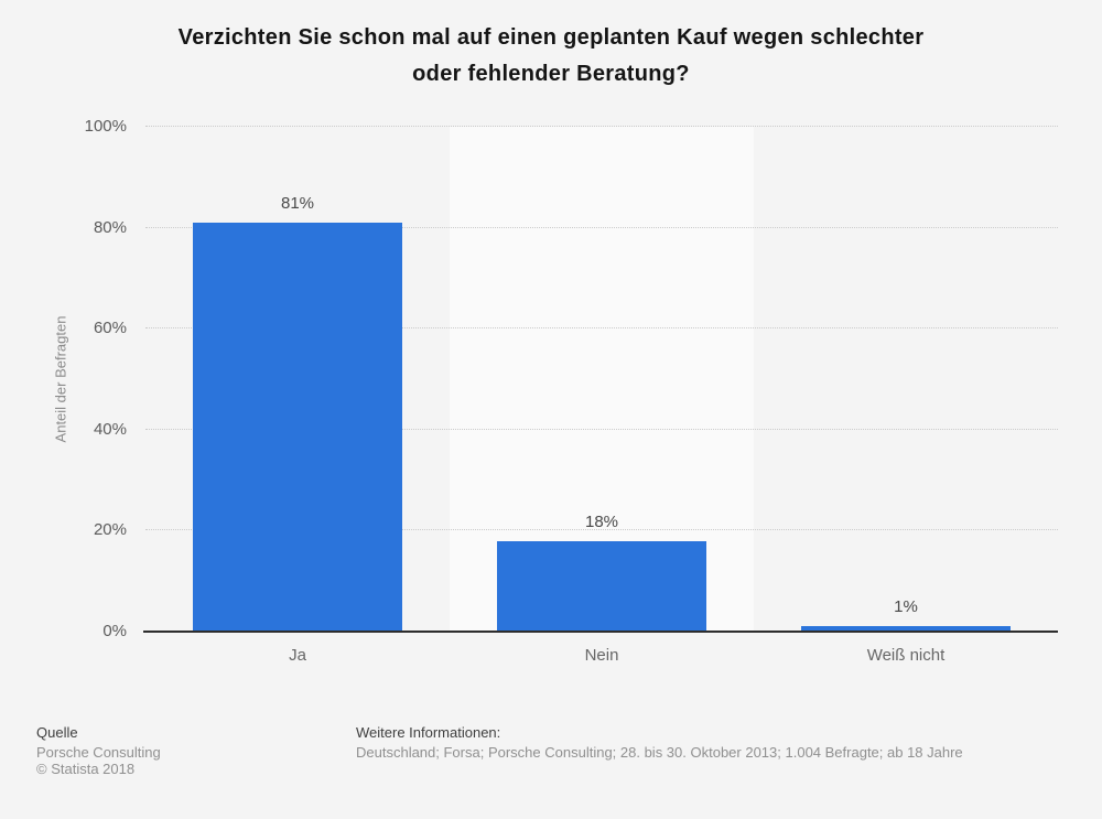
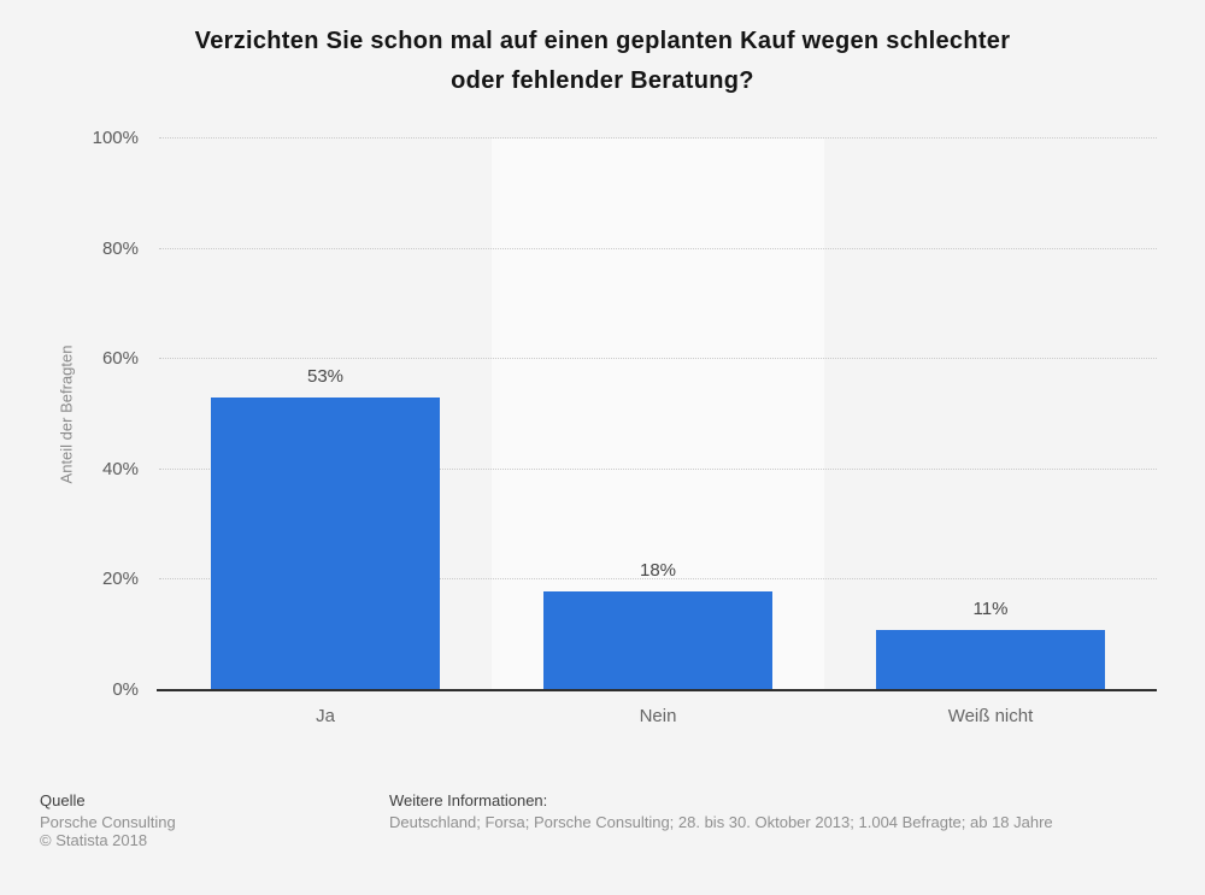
Ja: 81% -> 53%
Weiß nicht: 1% -> 11%
